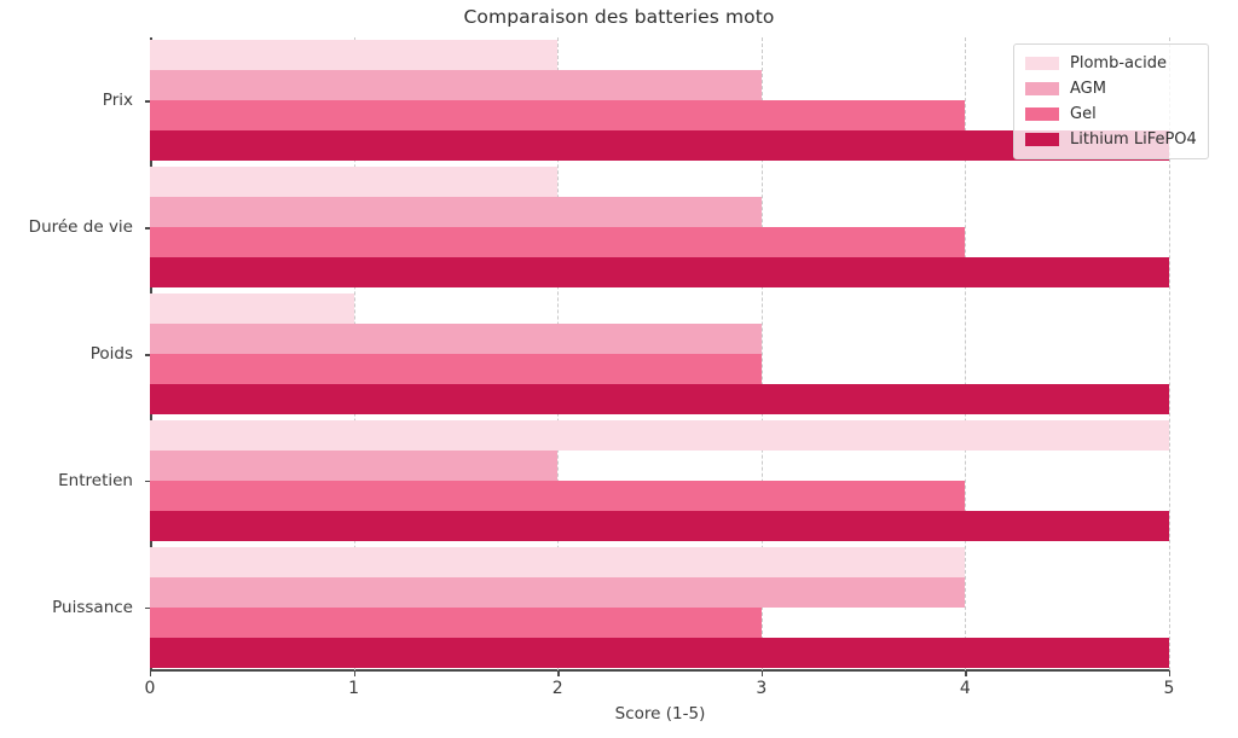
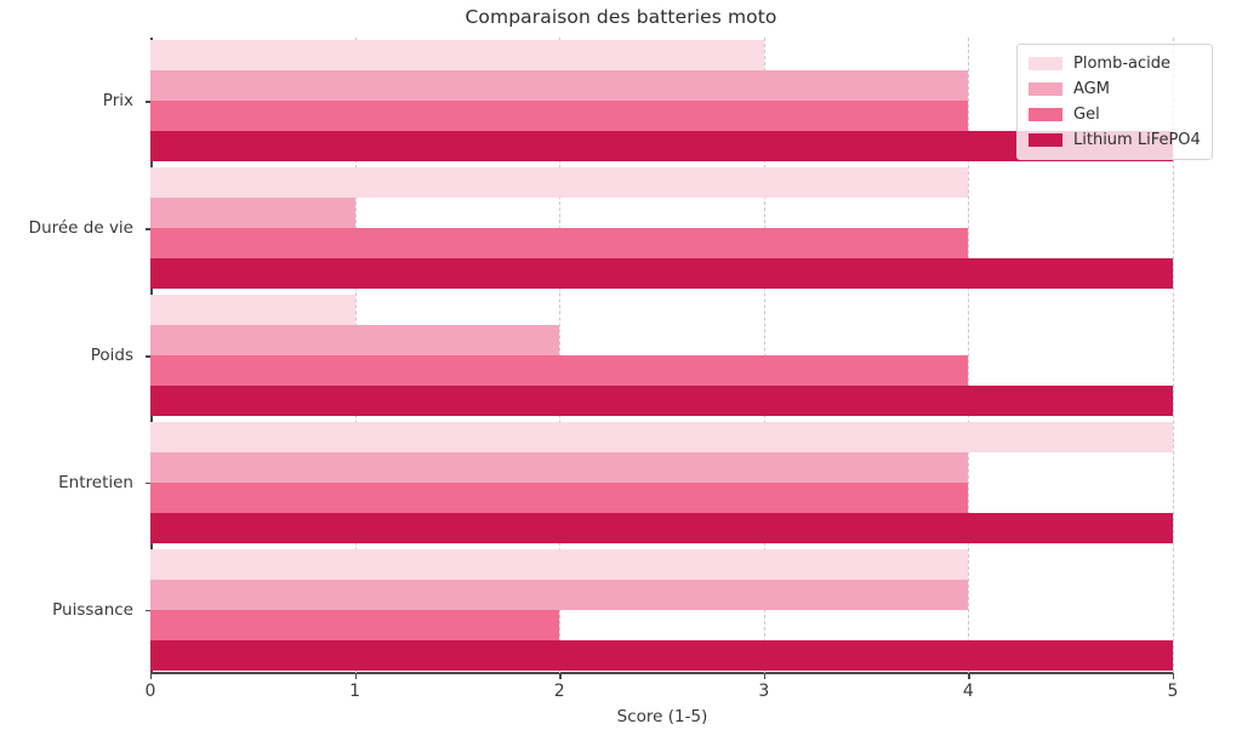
Plomb-acide/Prix: 2 -> 3
AGM/Prix: 3 -> 4
Plomb-acide/Durée de vie: 2 -> 4
AGM/Durée de vie: 3 -> 1
AGM/Poids: 3 -> 2
Gel/Poids: 3 -> 4
AGM/Entretien: 2 -> 4
Gel/Puissance: 3 -> 2
